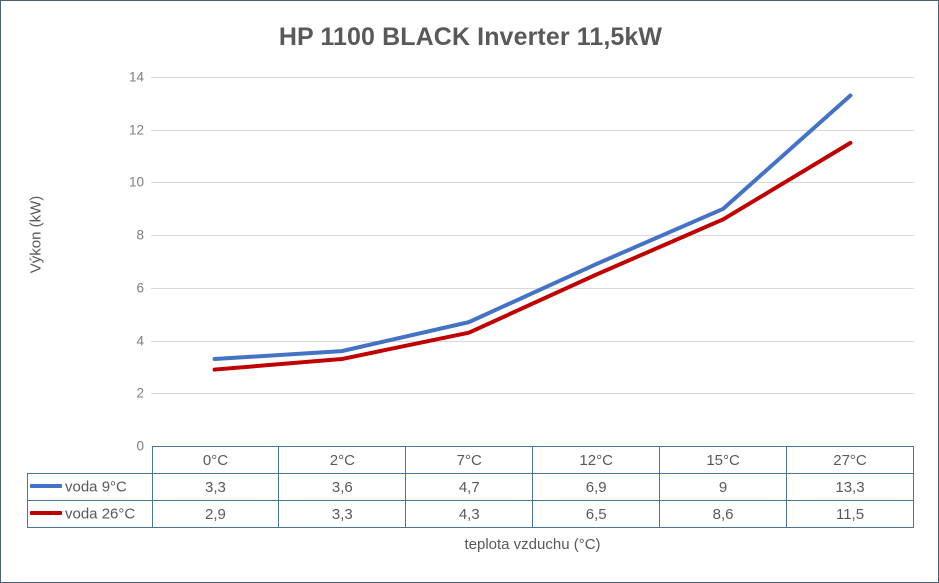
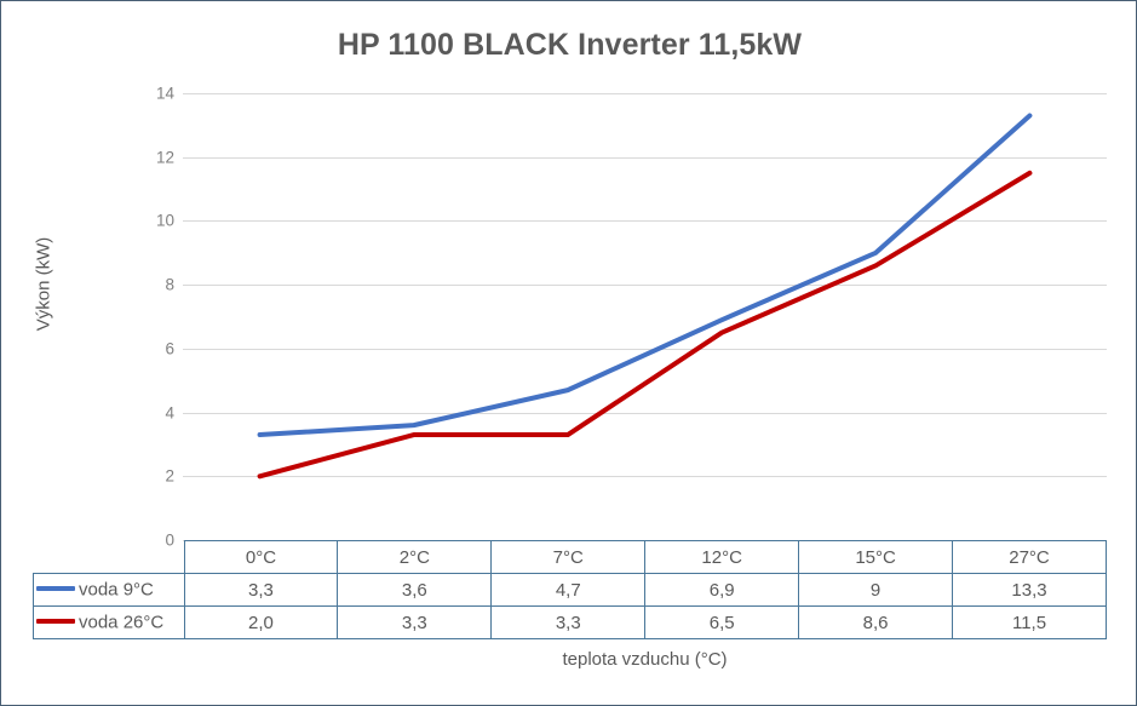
voda 26°C/0°C: 2,9 -> 2,0
voda 26°C/7°C: 4,3 -> 3,3
